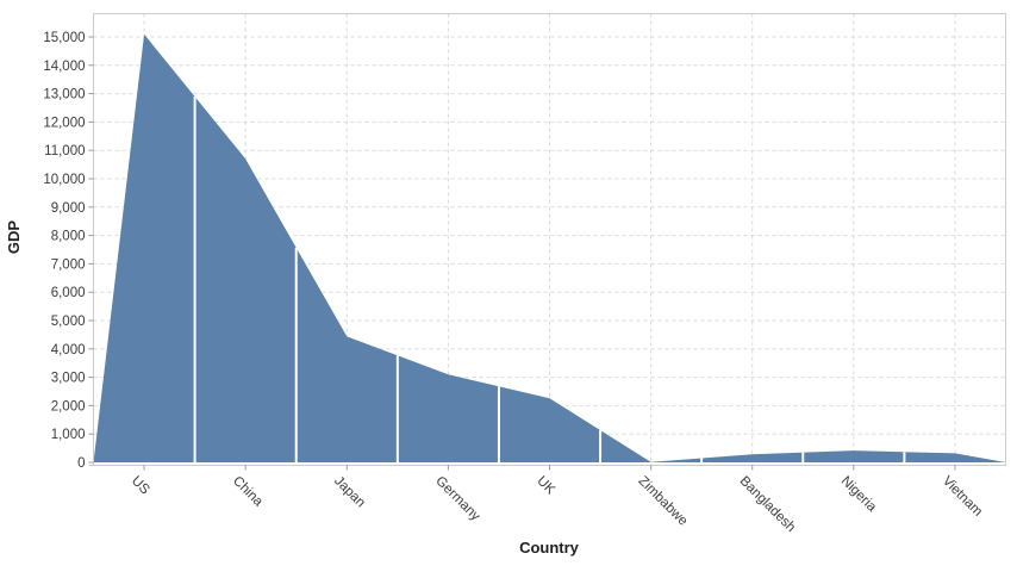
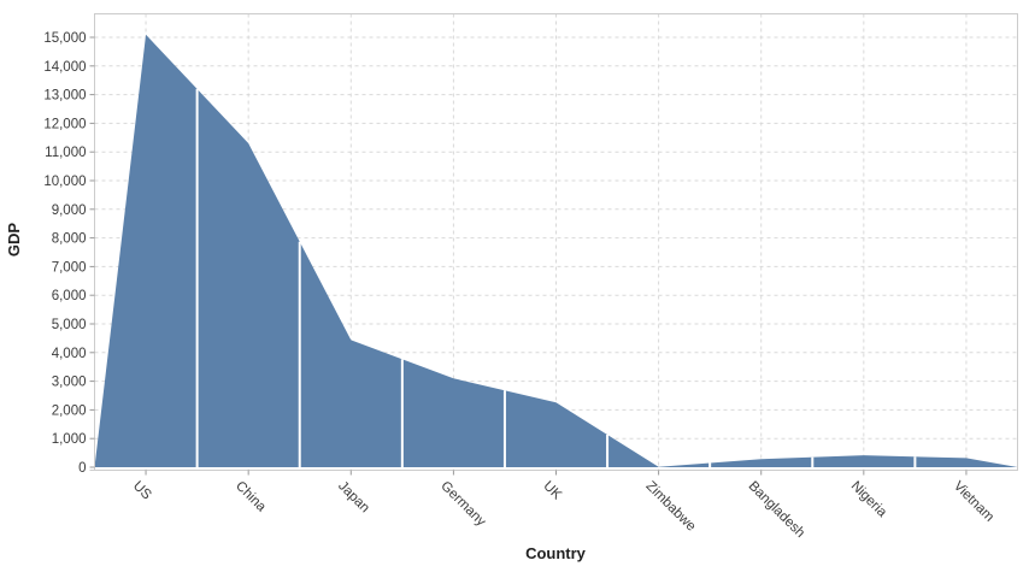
China: 10700 -> 11300
